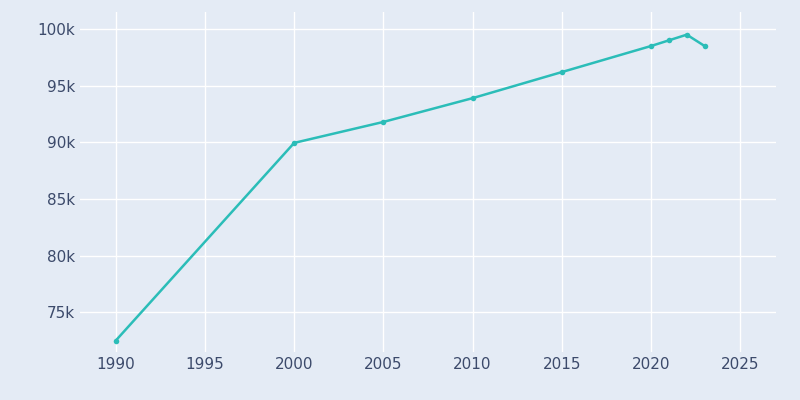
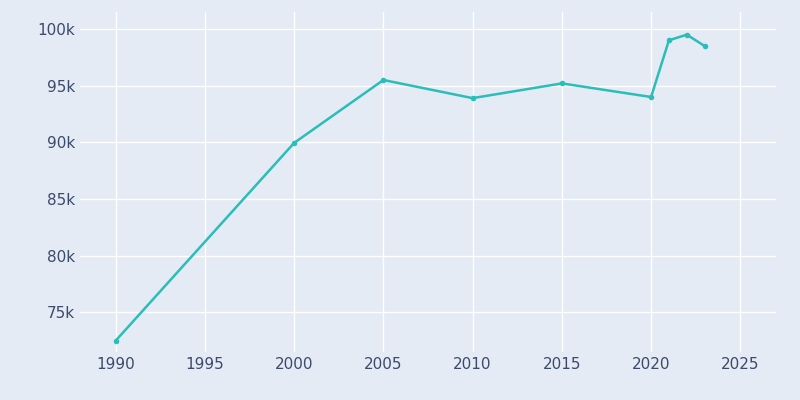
2005: 91.8k -> 95.5k
2015: 96.2k -> 95.2k
2020: 98.5k -> 94.0k
